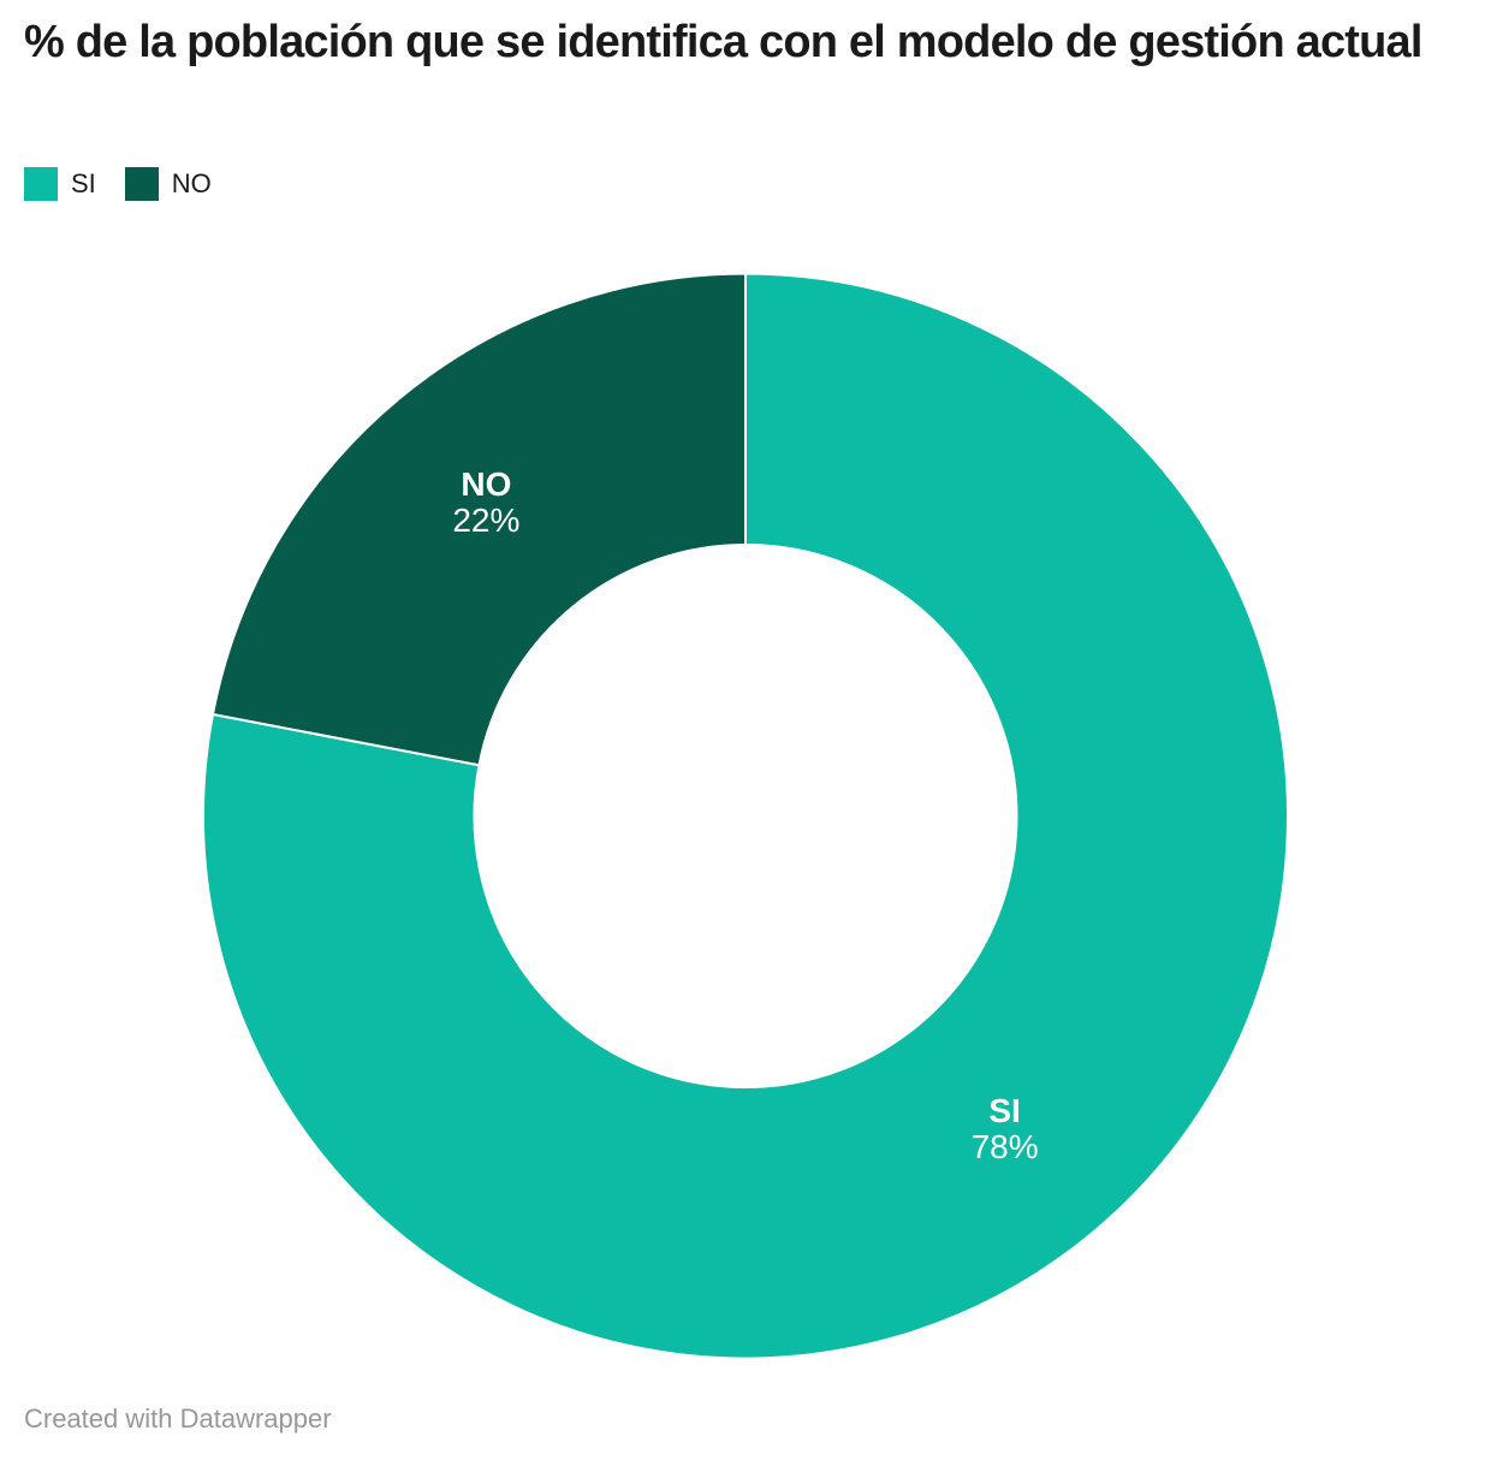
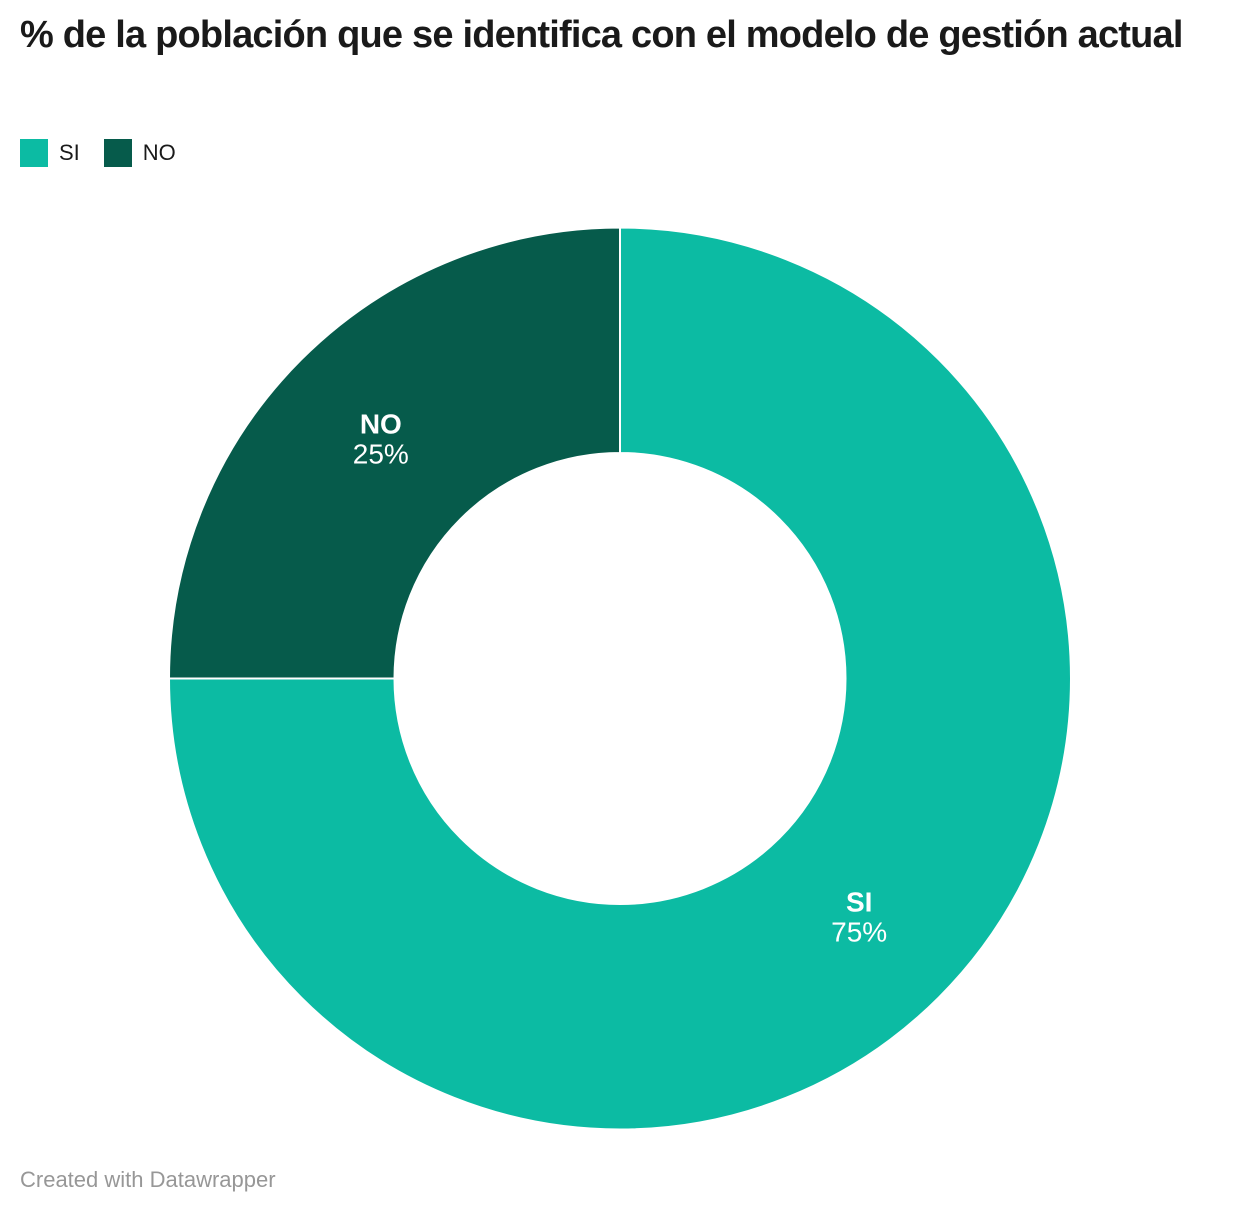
SI: 78% -> 75%
NO: 22% -> 25%
